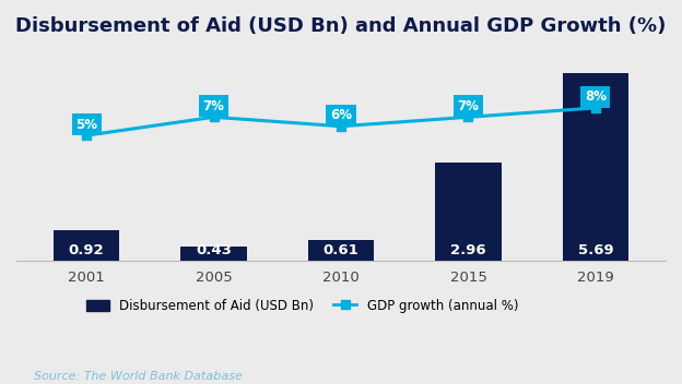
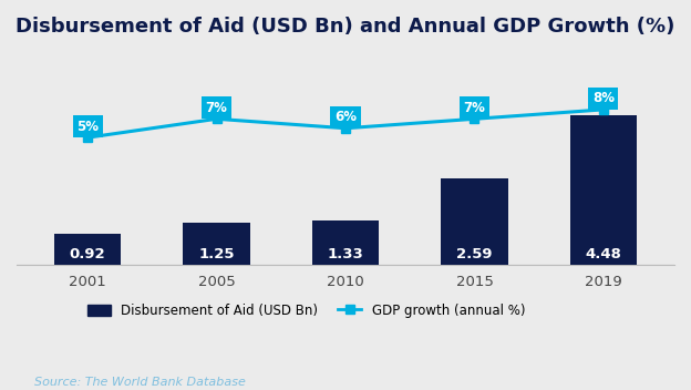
Disbursement of Aid (USD Bn)/2005: 0.43 -> 1.25
Disbursement of Aid (USD Bn)/2010: 0.61 -> 1.33
Disbursement of Aid (USD Bn)/2015: 2.96 -> 2.59
Disbursement of Aid (USD Bn)/2019: 5.69 -> 4.48
